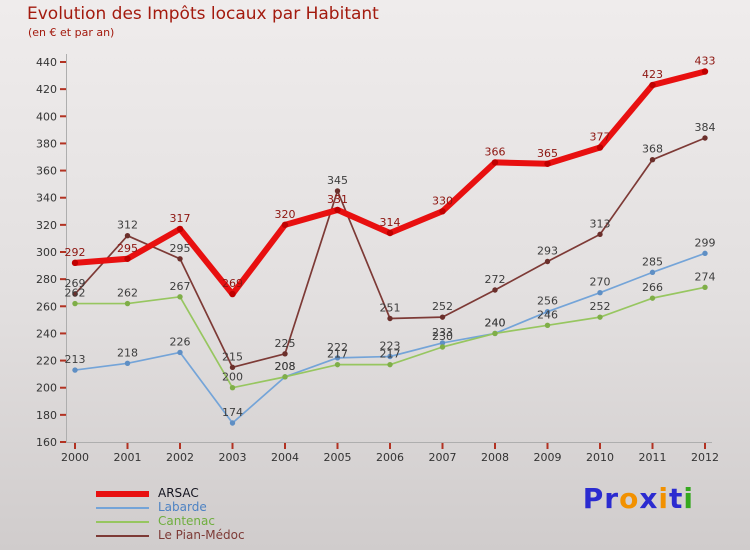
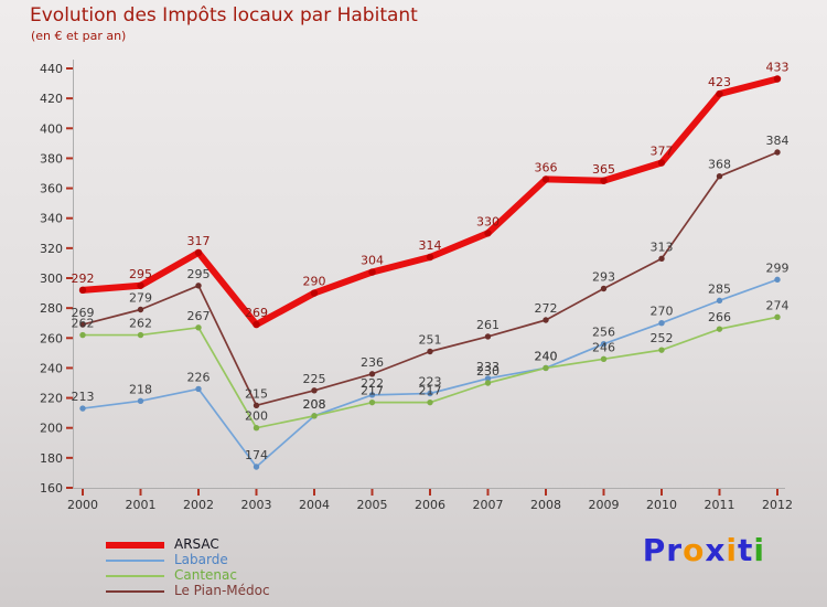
Le Pian-Médoc/2001: 312 -> 279
ARSAC/2004: 320 -> 290
ARSAC/2005: 331 -> 304
Le Pian-Médoc/2005: 345 -> 236
Le Pian-Médoc/2007: 252 -> 261
